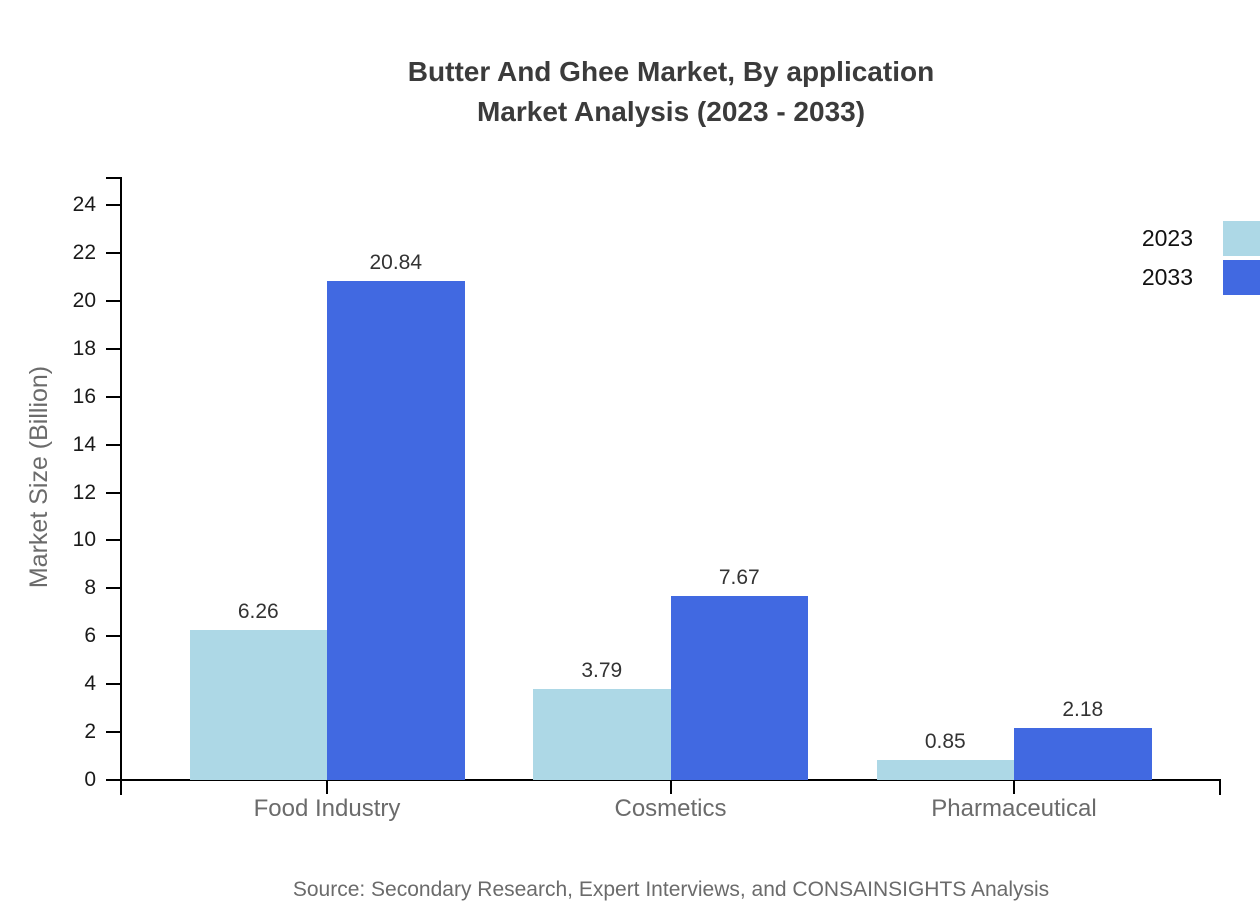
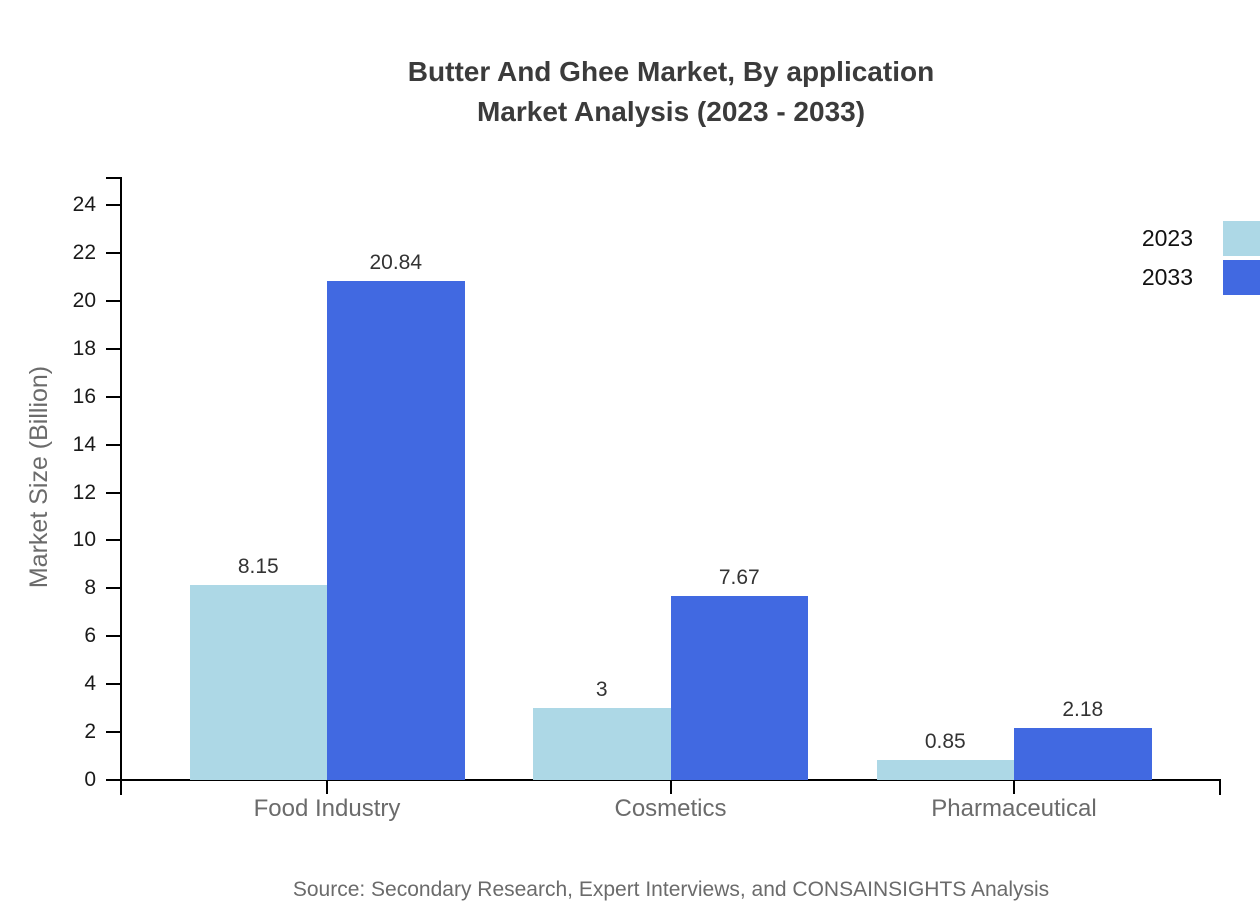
2023/Food Industry: 6.26 -> 8.15
2023/Cosmetics: 3.79 -> 3
